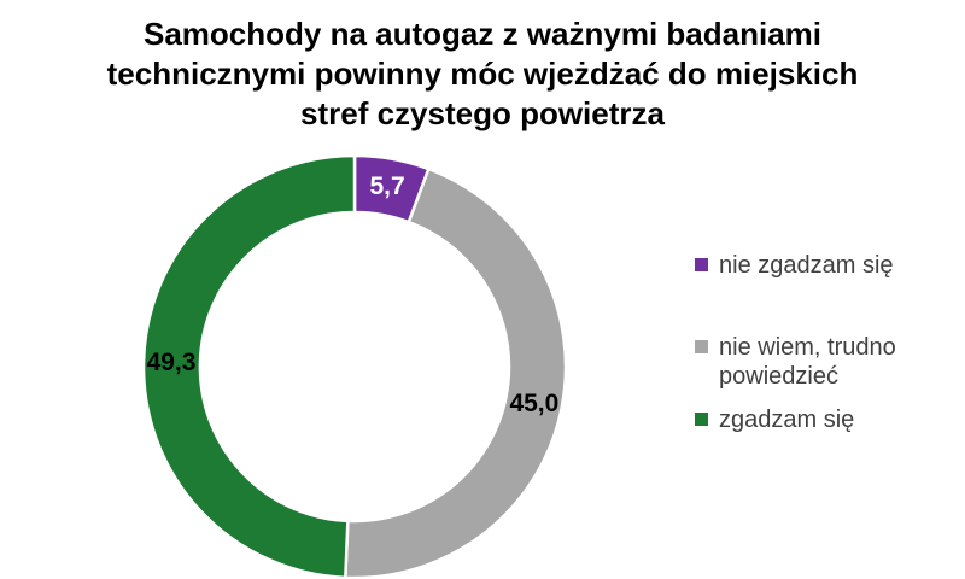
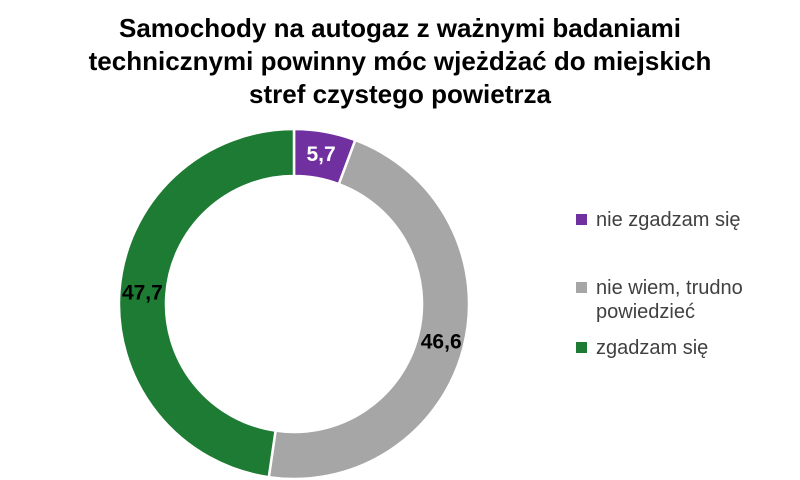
nie wiem, trudno powiedzieć: 45,0 -> 46,6
zgadzam się: 49,3 -> 47,7
